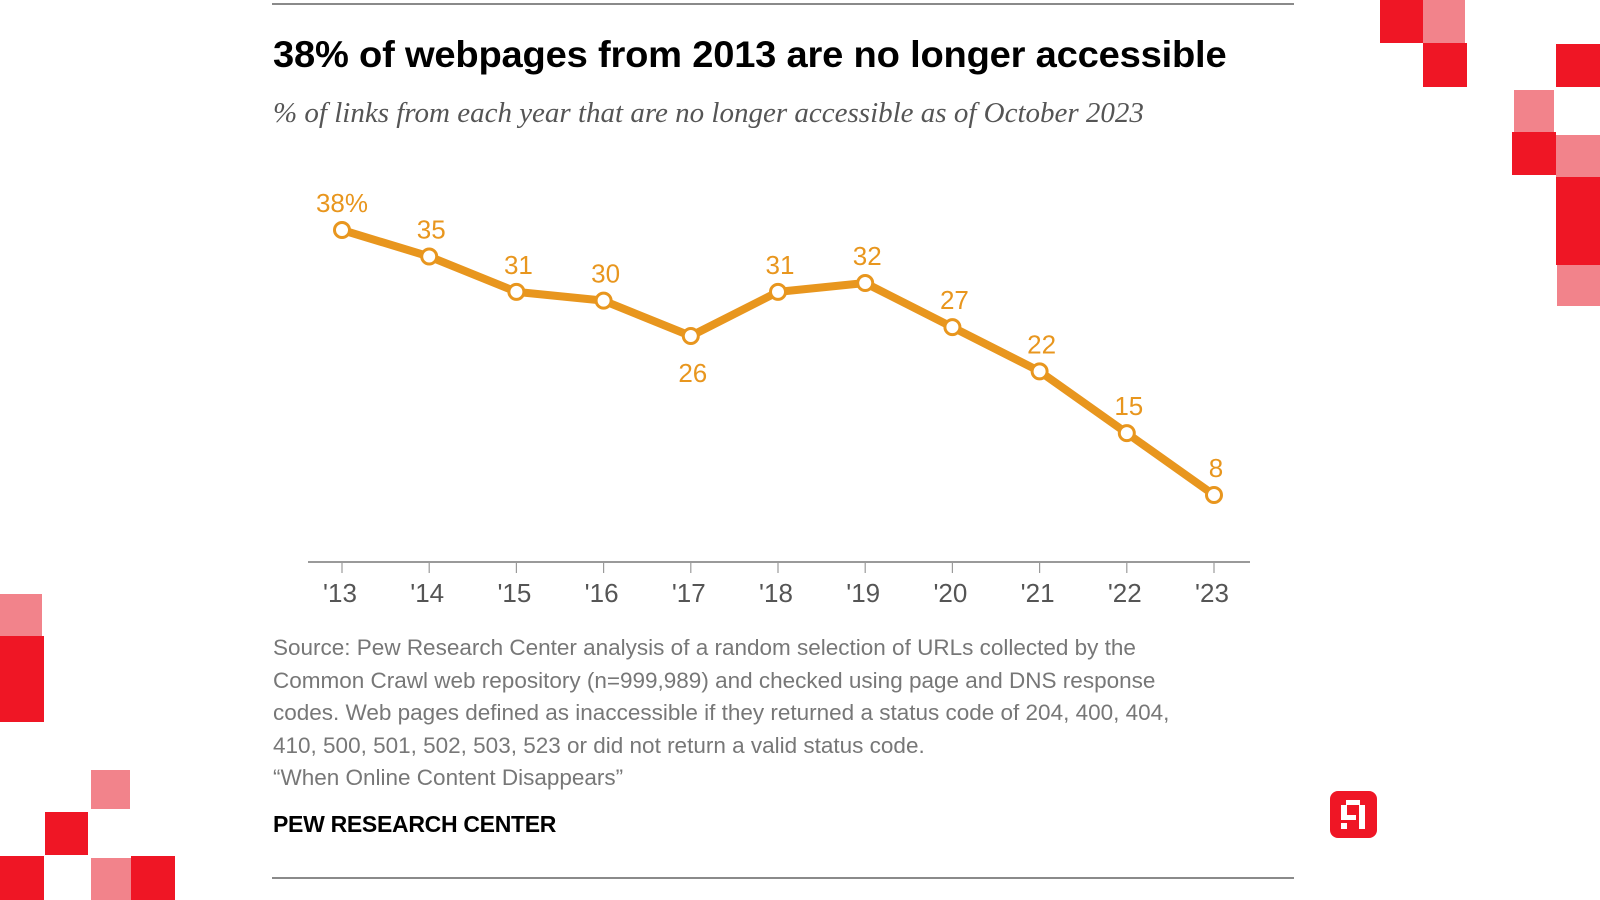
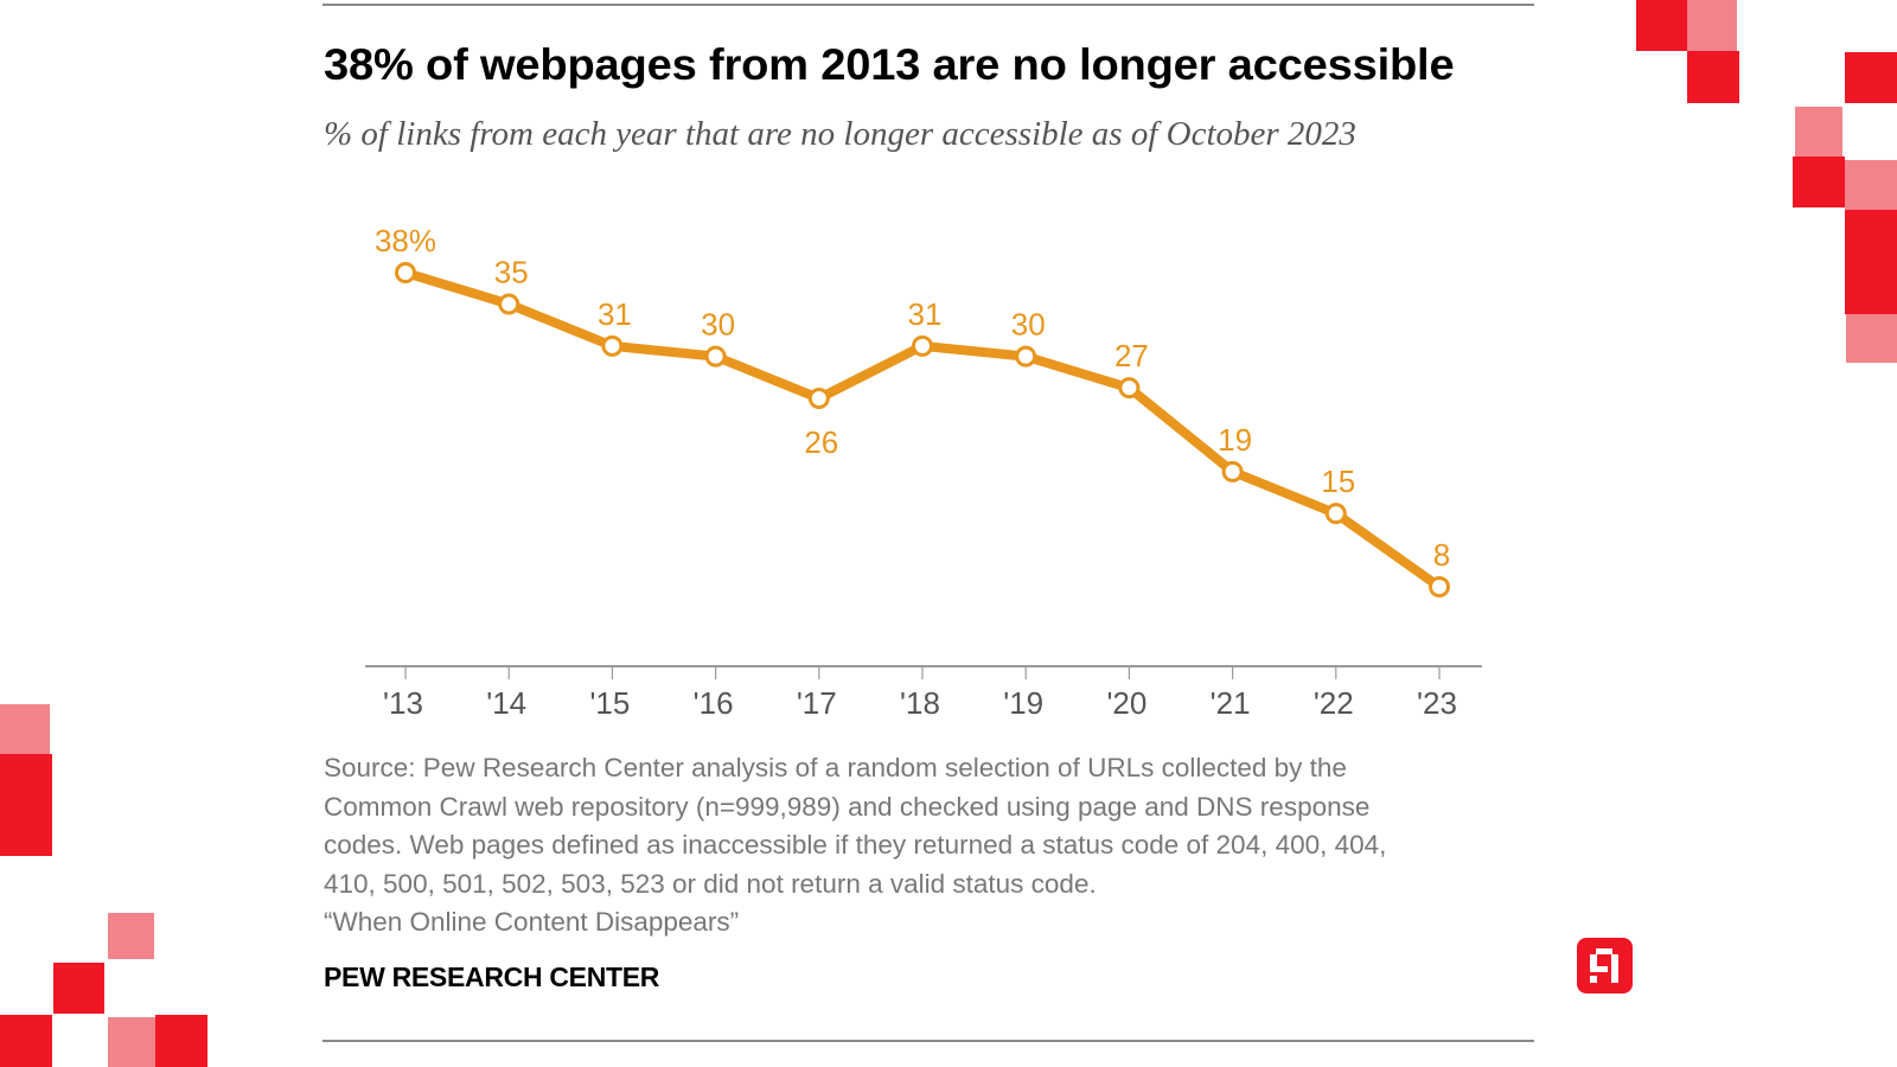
'19: 32 -> 30
'21: 22 -> 19
